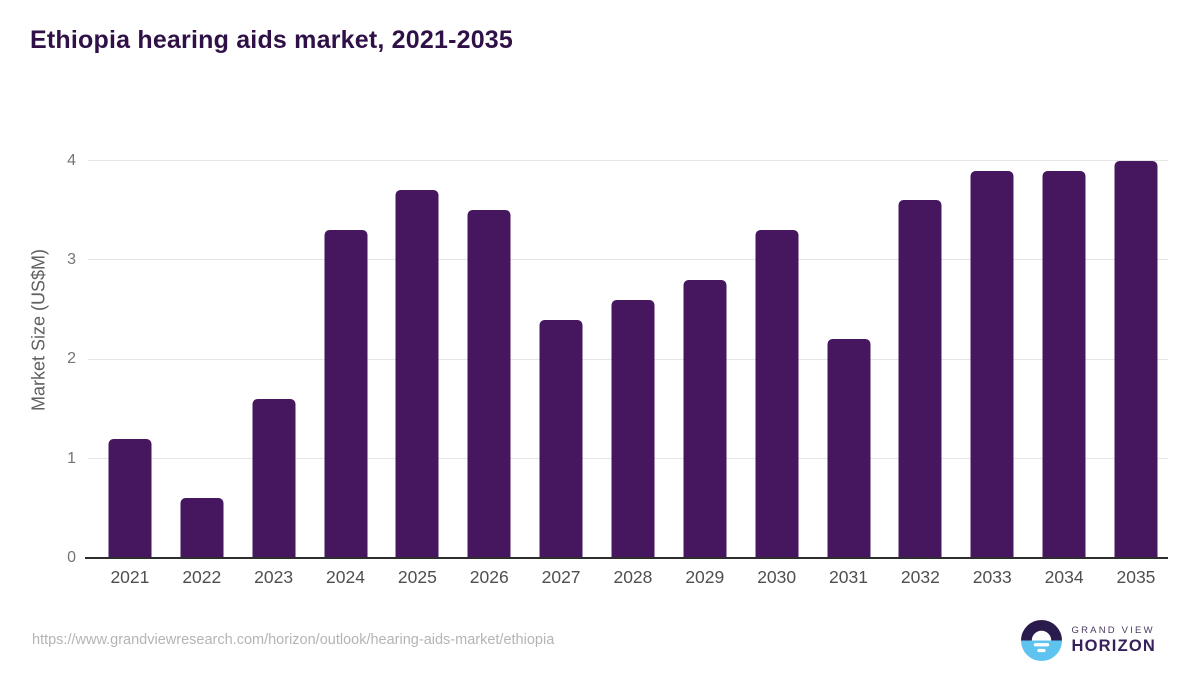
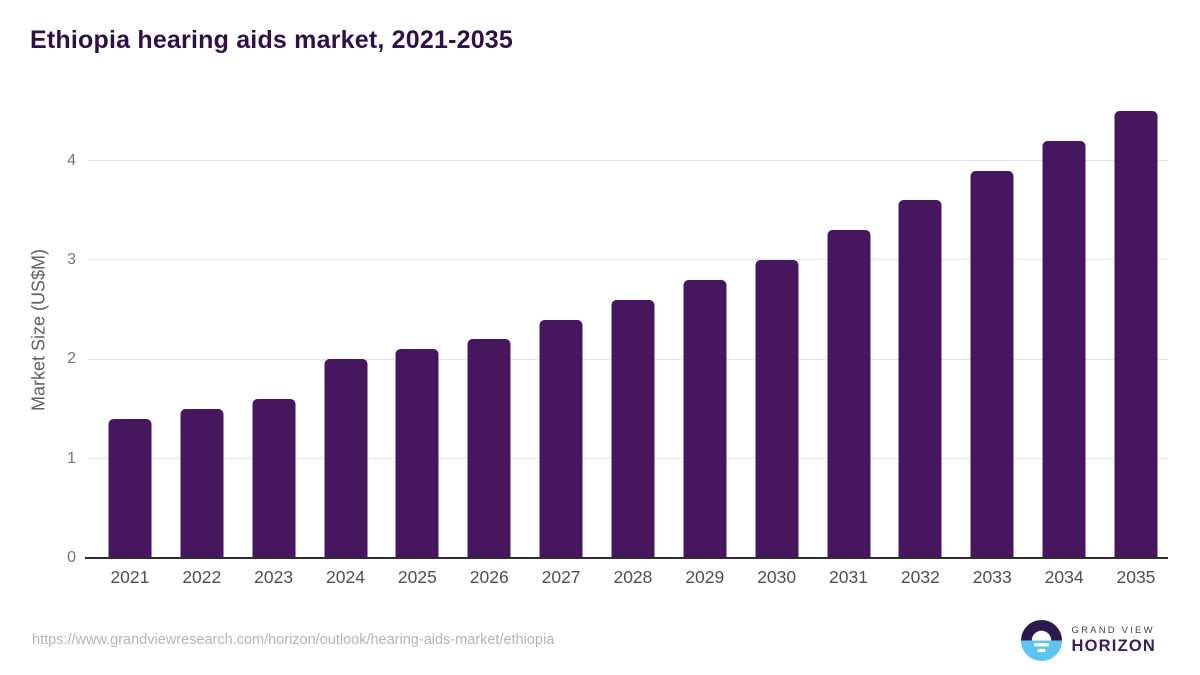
2021: 1.2 -> 1.4
2022: 0.6 -> 1.5
2024: 3.3 -> 2.0
2025: 3.7 -> 2.1
2026: 3.5 -> 2.2
2030: 3.3 -> 3.0
2031: 2.2 -> 3.3
2034: 3.9 -> 4.2
2035: 4.0 -> 4.5
